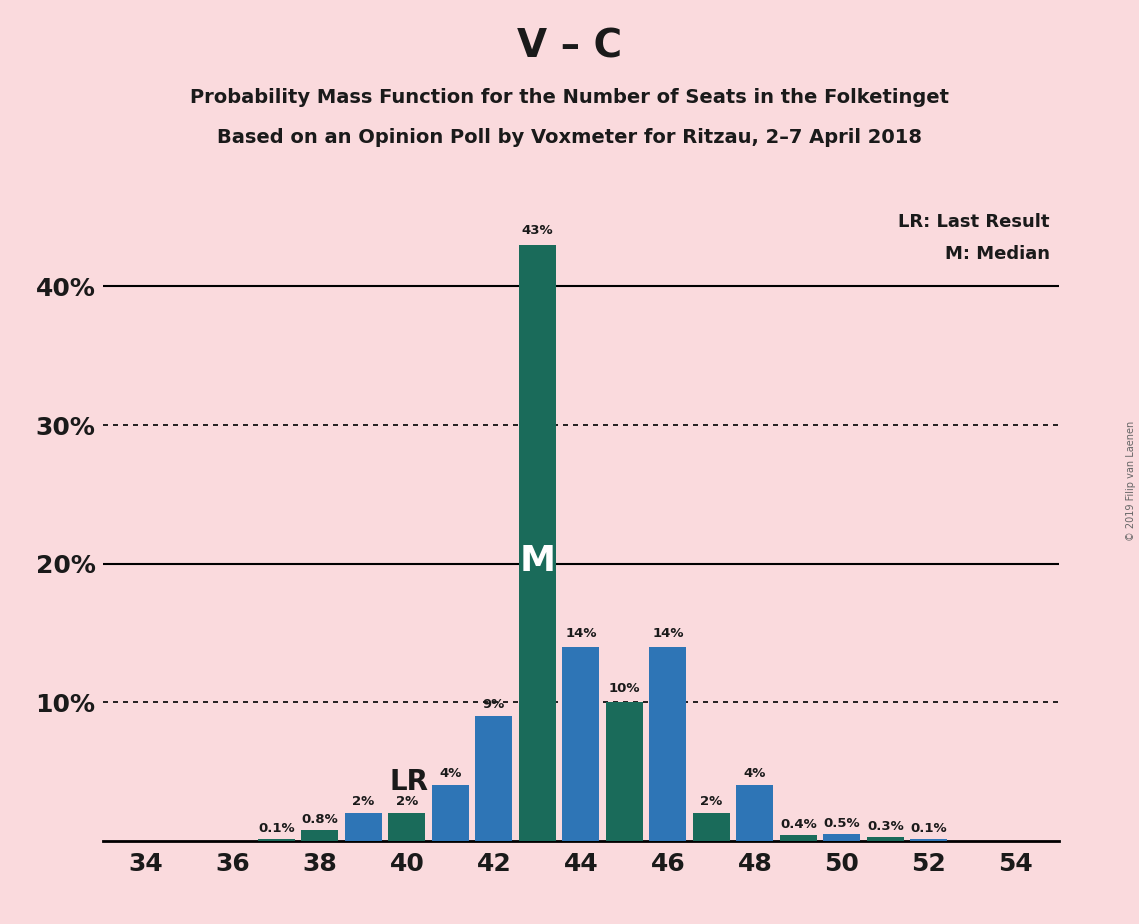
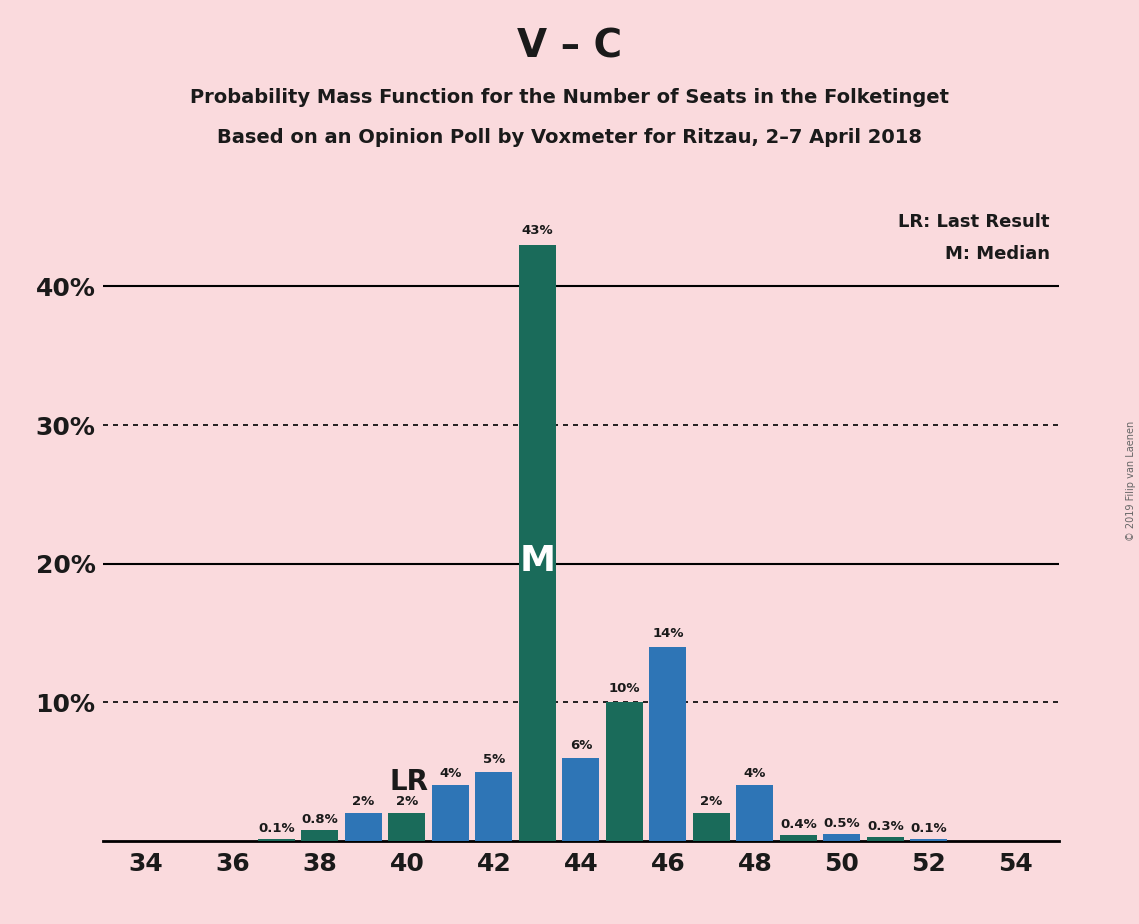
42: 9% -> 5%
44: 14% -> 6%
